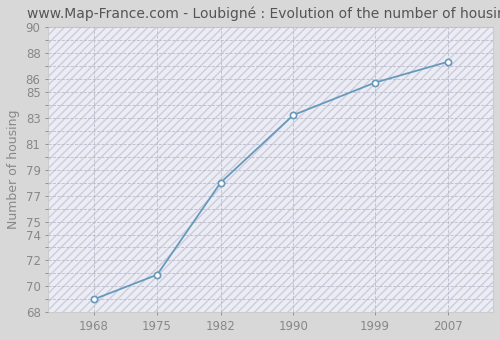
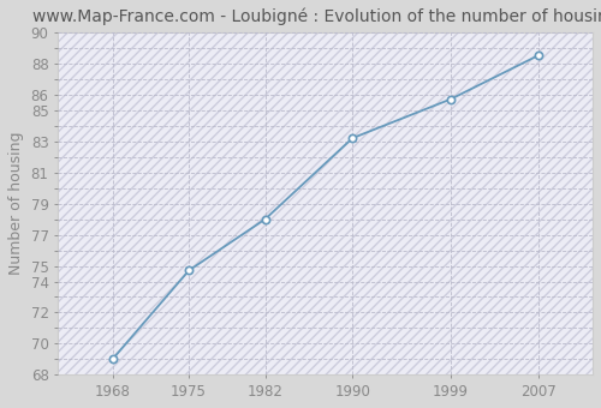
1975: 70.9 -> 74.7
2007: 87.3 -> 88.5
